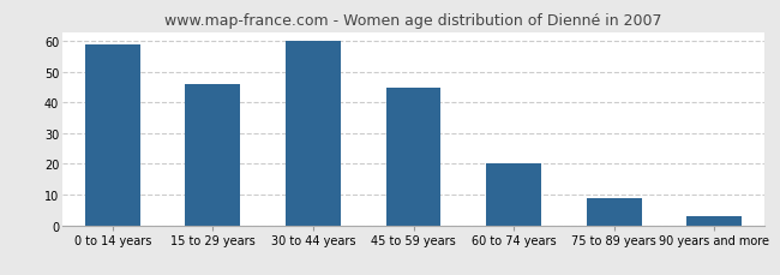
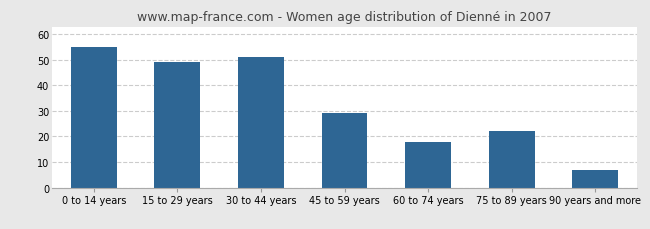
0 to 14 years: 59 -> 55
15 to 29 years: 46 -> 49
30 to 44 years: 60 -> 51
45 to 59 years: 45 -> 29
60 to 74 years: 20 -> 18
75 to 89 years: 9 -> 22
90 years and more: 3 -> 7
